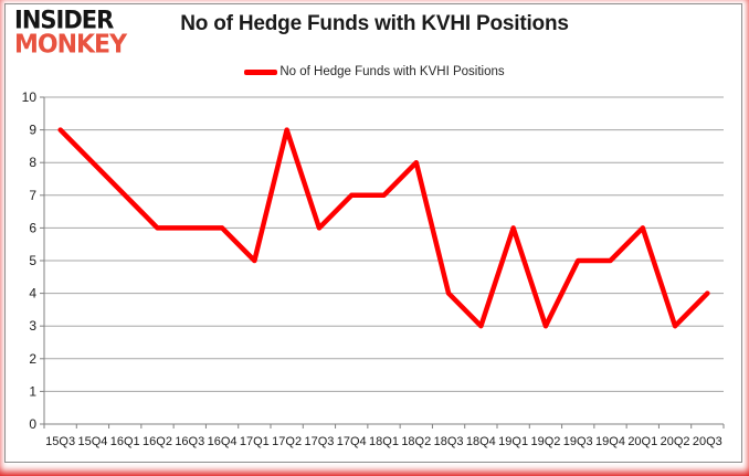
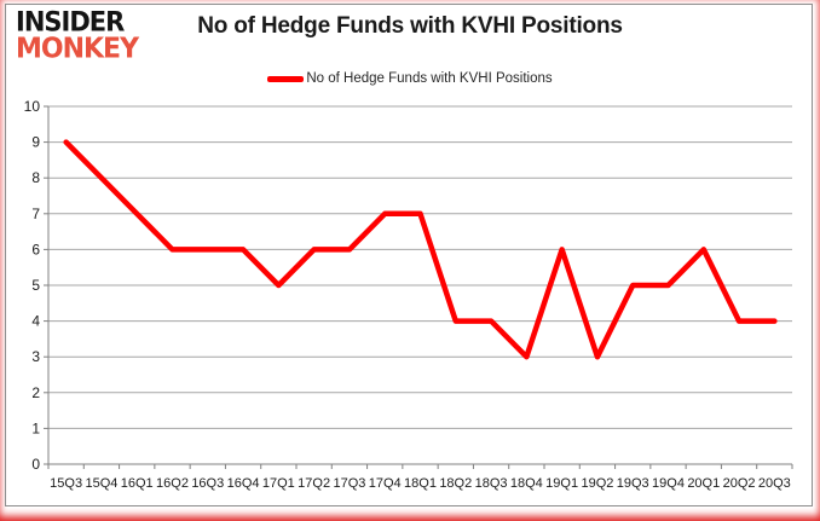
17Q2: 9 -> 6
18Q2: 8 -> 4
20Q2: 3 -> 4
